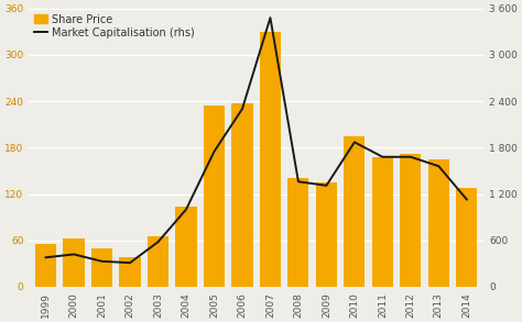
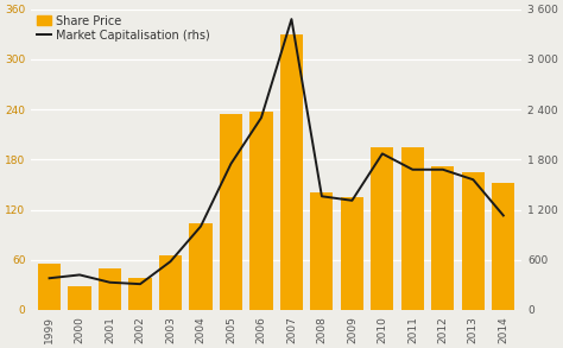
Share Price/2000: 62 -> 28
Share Price/2011: 168 -> 194
Share Price/2014: 128 -> 152
